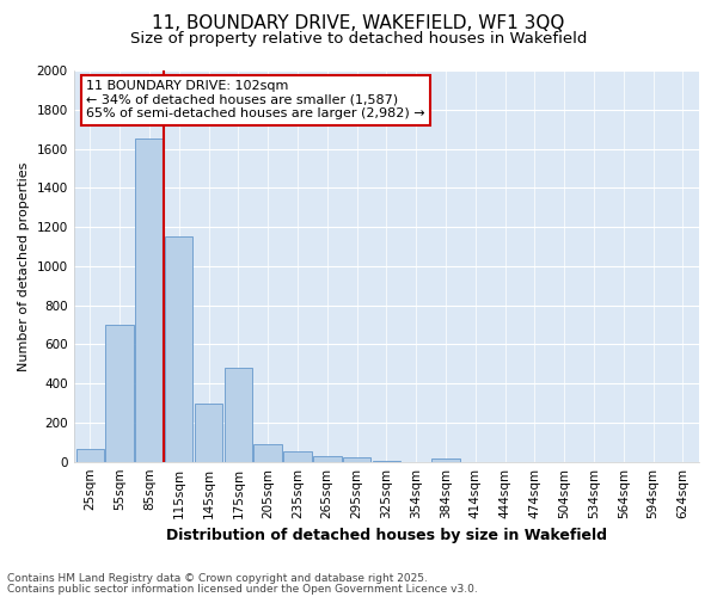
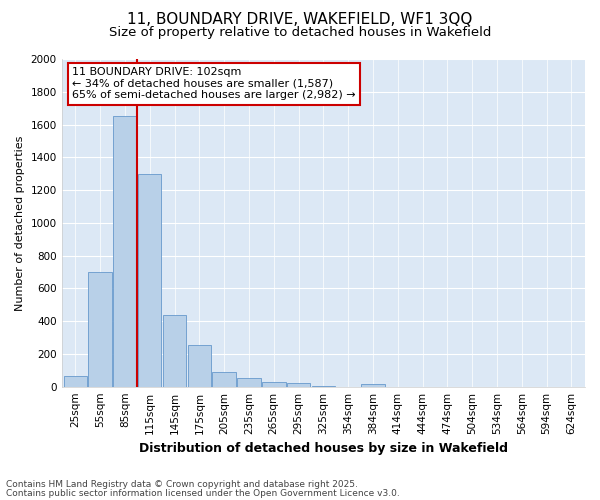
115sqm: 1150 -> 1300
145sqm: 300 -> 440
175sqm: 480 -> 260
